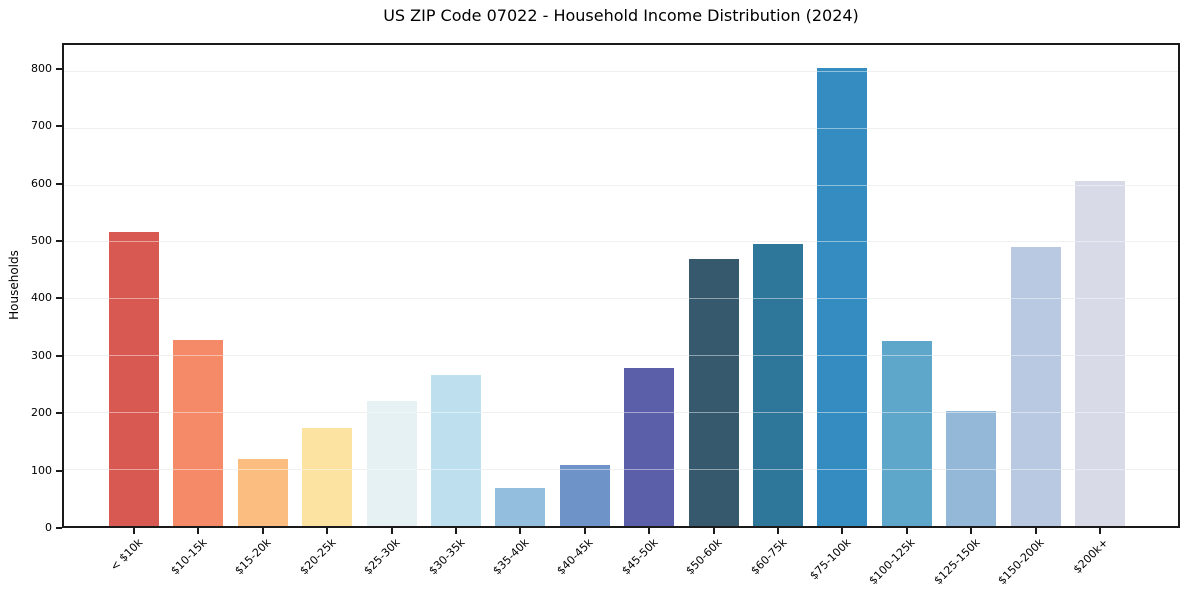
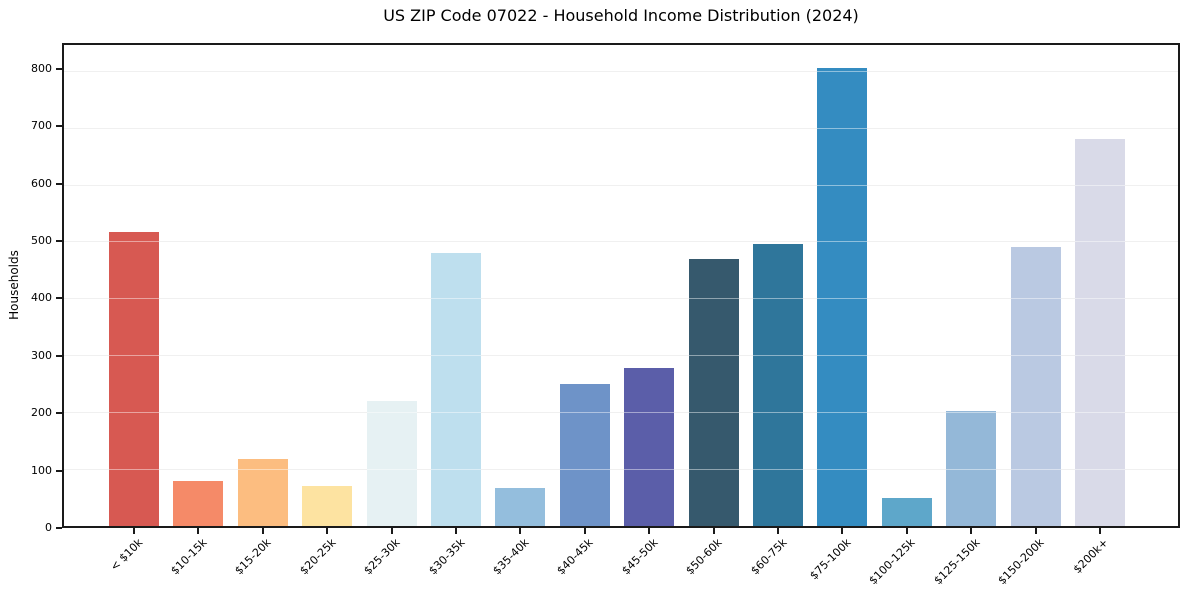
$10-15k: 330 -> 80
$20-25k: 170 -> 70
$30-35k: 260 -> 480
$40-45k: 110 -> 250
$100-125k: 320 -> 50
$200k+: 610 -> 680
